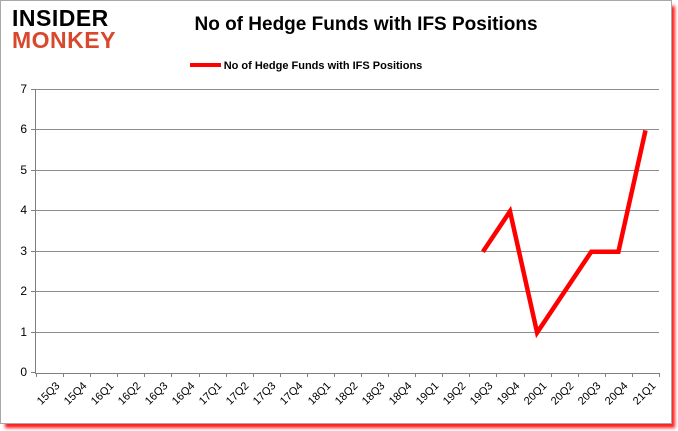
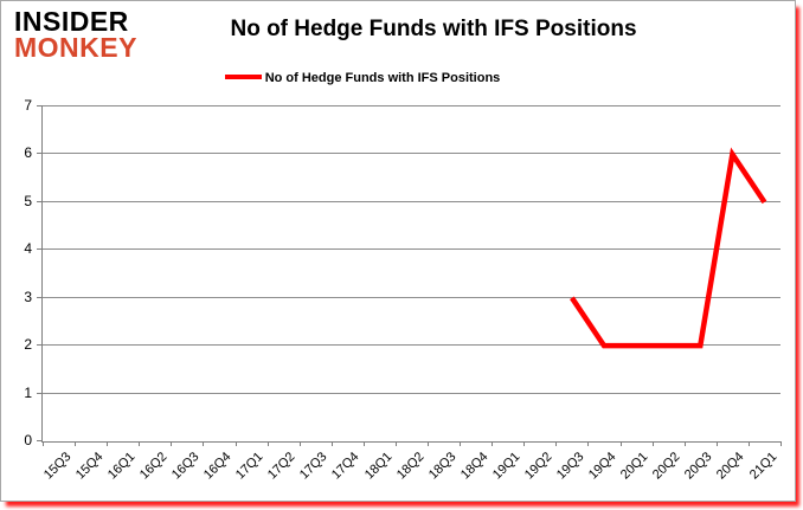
19Q4: 4 -> 2
20Q1: 1 -> 2
20Q3: 3 -> 2
20Q4: 3 -> 6
21Q1: 6 -> 5
